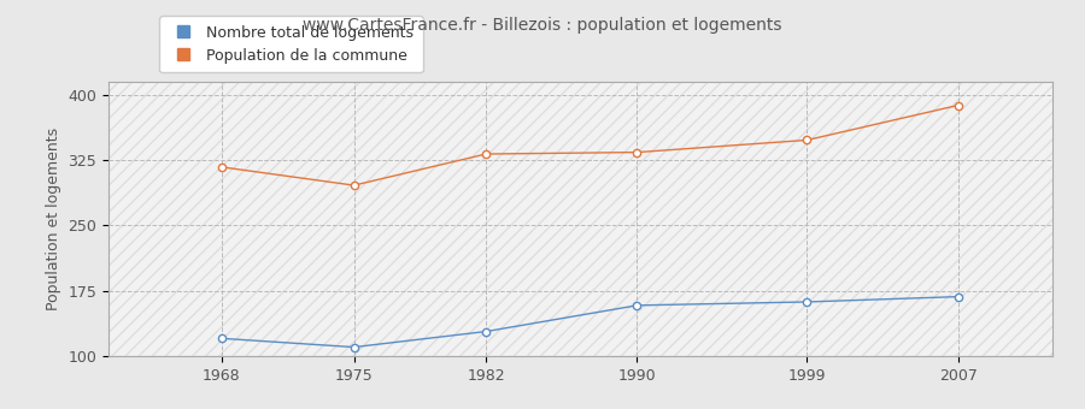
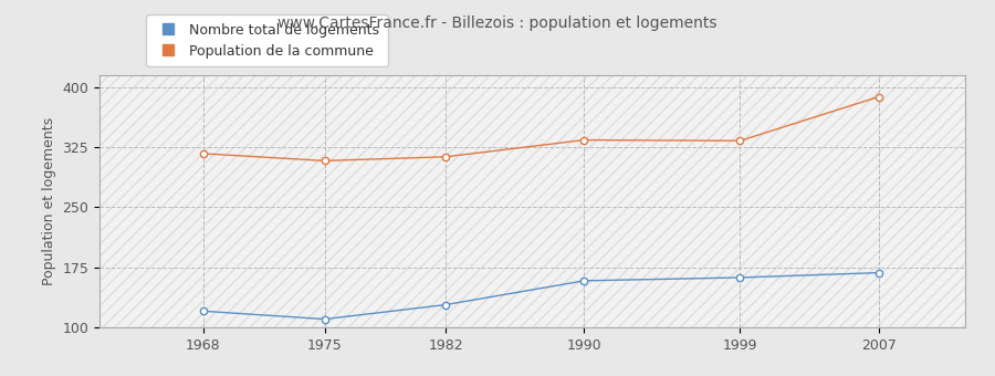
Population de la commune/1975: 296 -> 308
Population de la commune/1982: 332 -> 313
Population de la commune/1999: 348 -> 333
